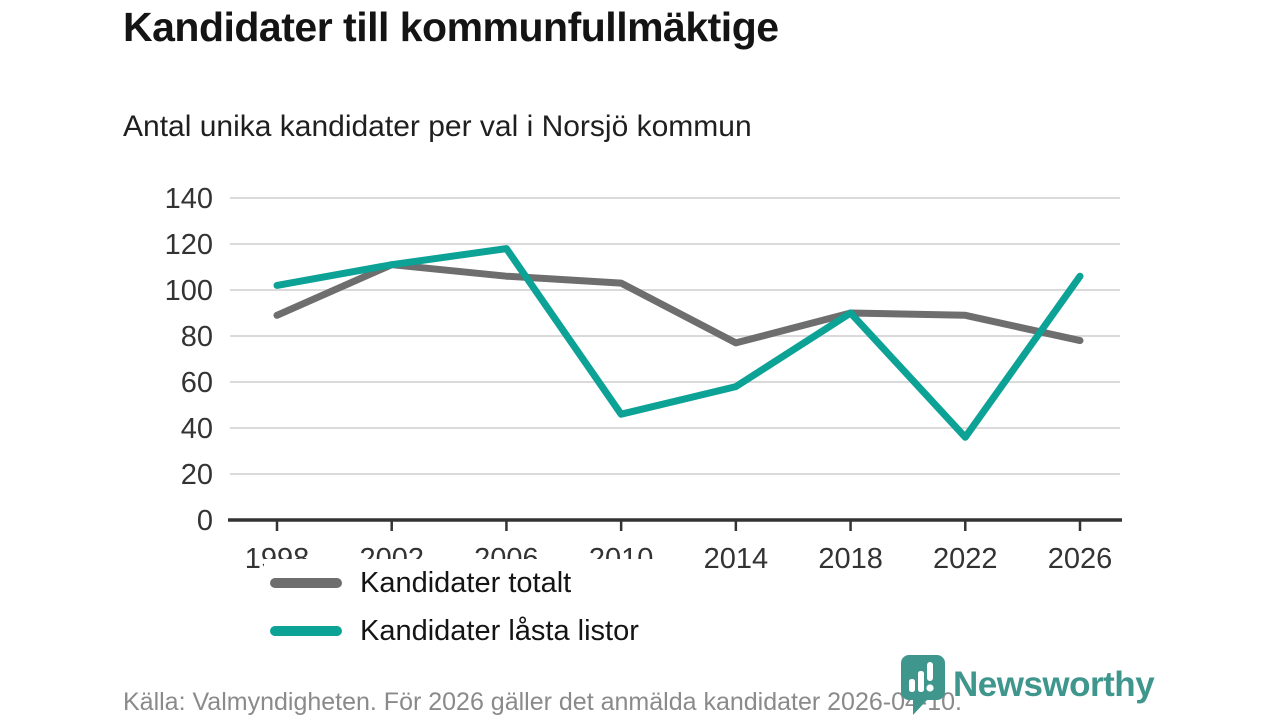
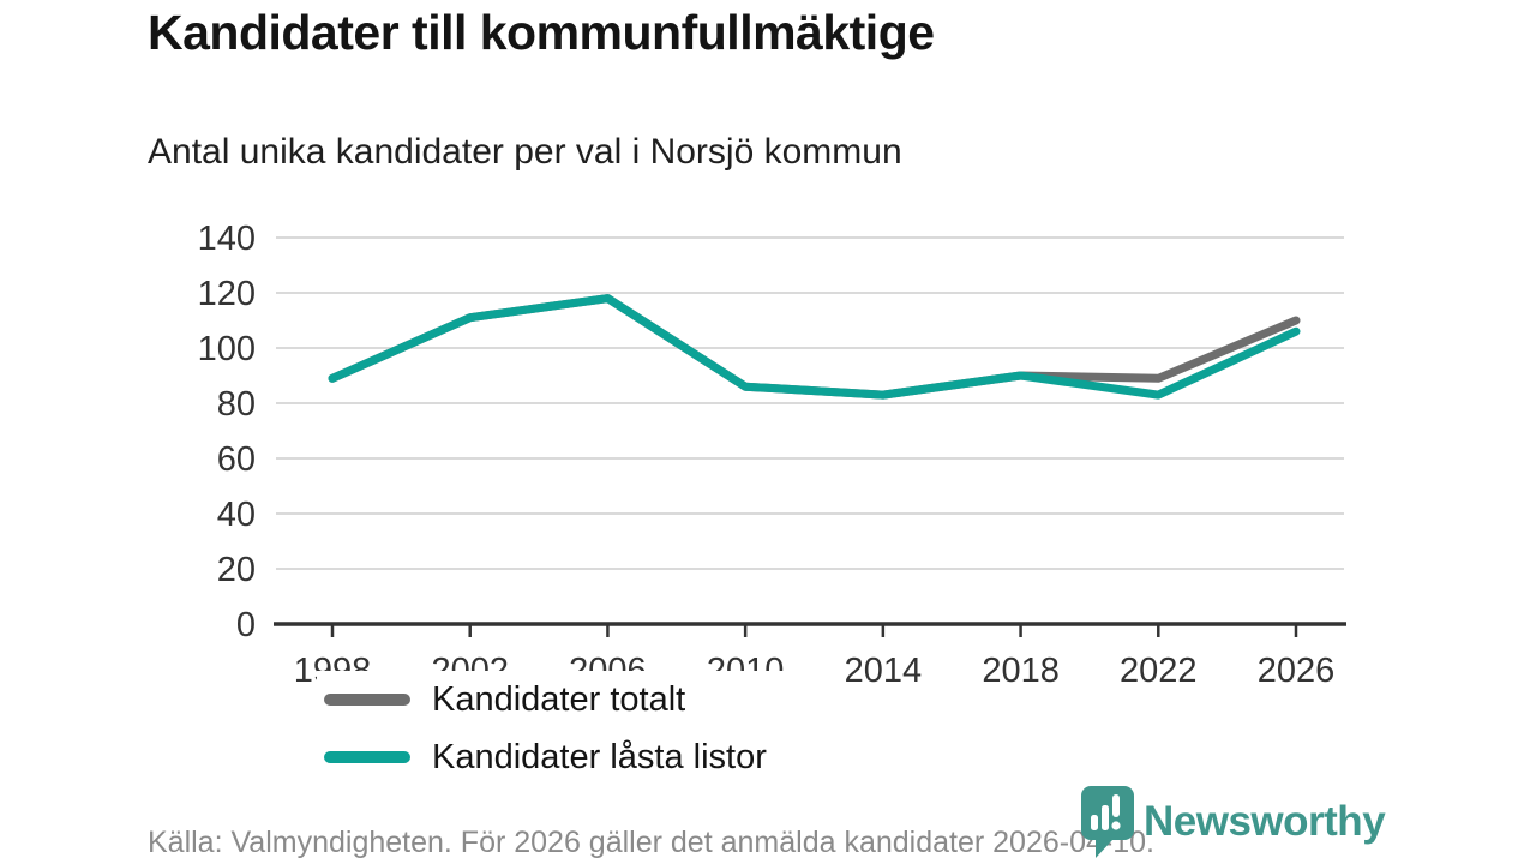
Kandidater låsta listor/1998: 102 -> 89
Kandidater totalt/2006: 106 -> 118
Kandidater totalt/2010: 103 -> 86
Kandidater låsta listor/2010: 46 -> 86
Kandidater totalt/2014: 77 -> 83
Kandidater låsta listor/2014: 58 -> 83
Kandidater låsta listor/2022: 36 -> 83
Kandidater totalt/2026: 78 -> 110
